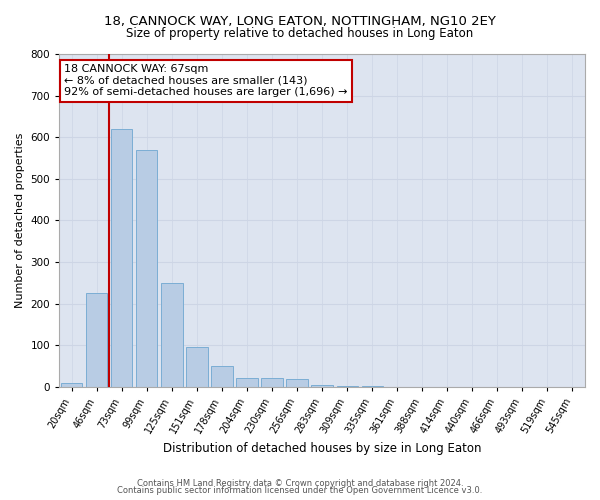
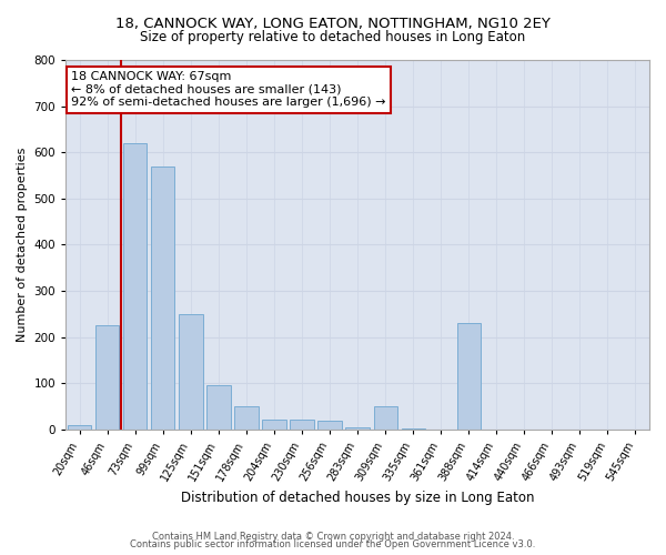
309sqm: 3 -> 50
388sqm: 1 -> 230
